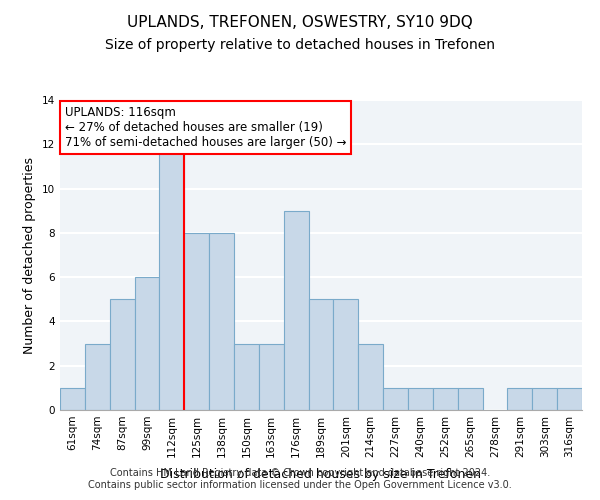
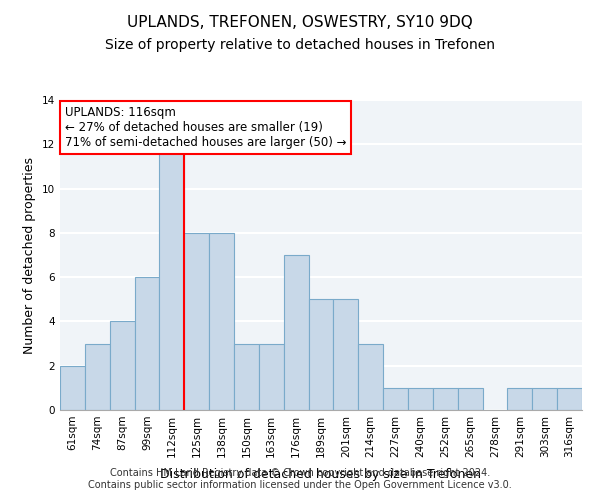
61sqm: 1 -> 2
87sqm: 5 -> 4
176sqm: 9 -> 7
